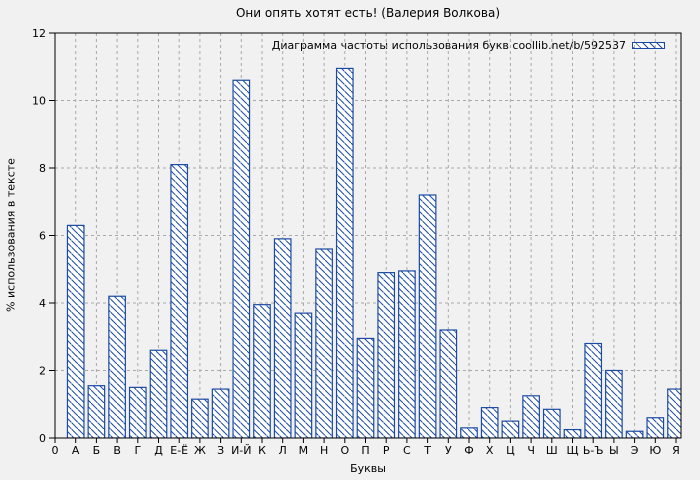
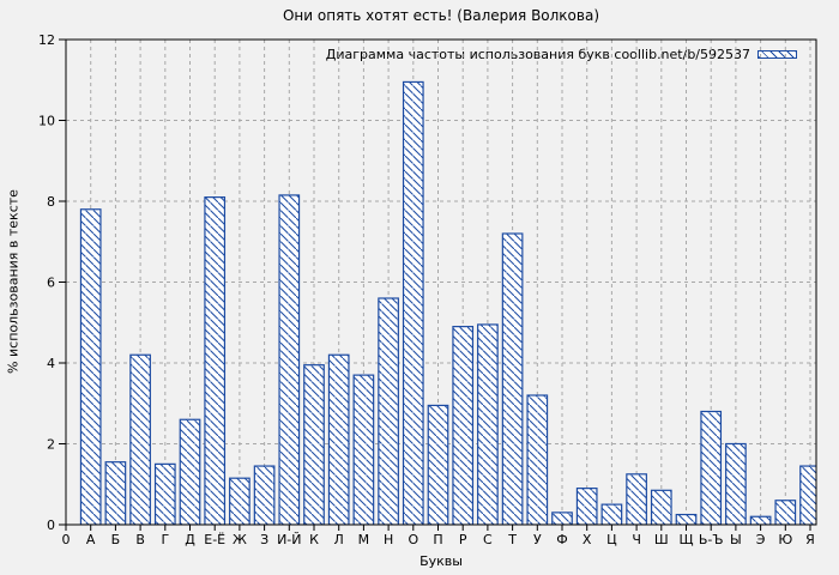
А: 6.3 -> 7.8
И-Й: 10.6 -> 8.2
Л: 5.9 -> 4.2
